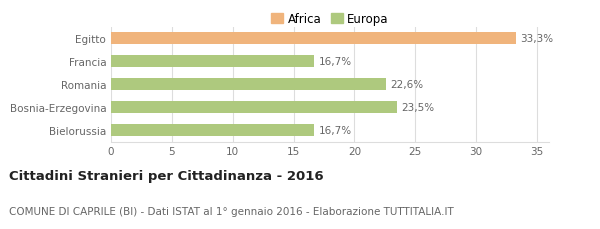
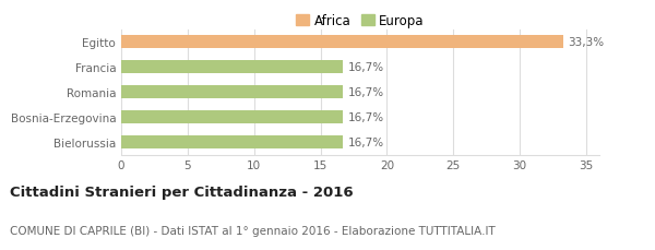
Romania: 22,6% -> 16,7%
Bosnia-Erzegovina: 23,5% -> 16,7%
